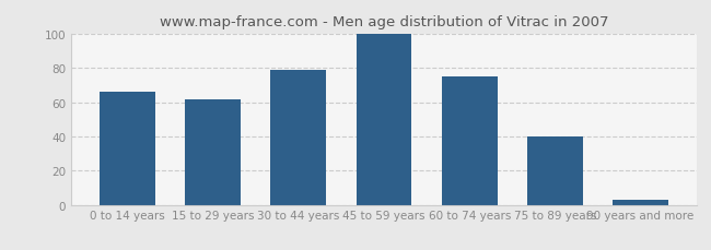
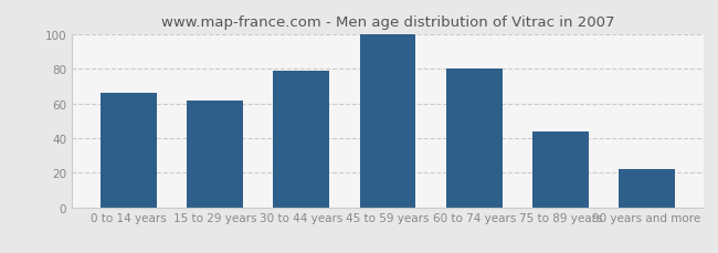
60 to 74 years: 75 -> 80
75 to 89 years: 40 -> 44
90 years and more: 3 -> 22
